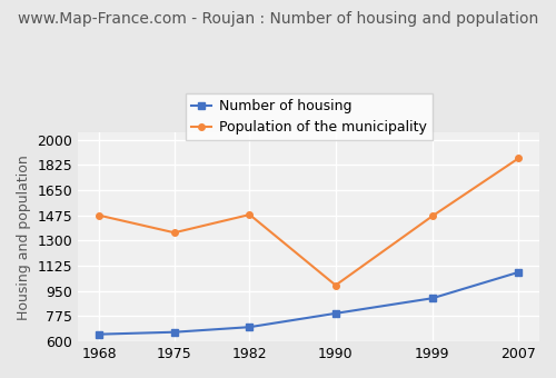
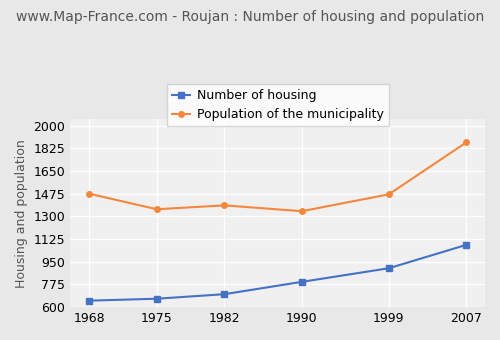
Population of the municipality/1982: 1480 -> 1380
Population of the municipality/1990: 990 -> 1340
